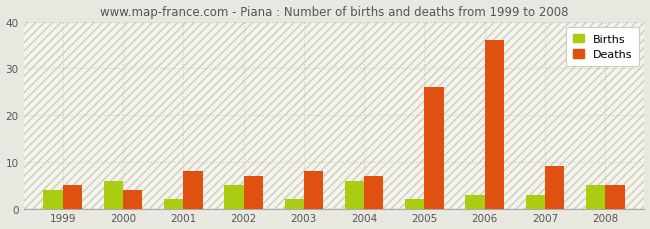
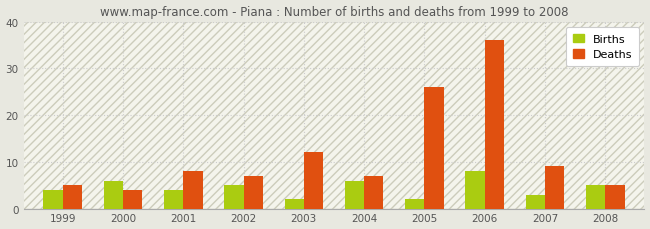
Births/2001: 2 -> 4
Deaths/2003: 8 -> 12
Births/2006: 3 -> 8
